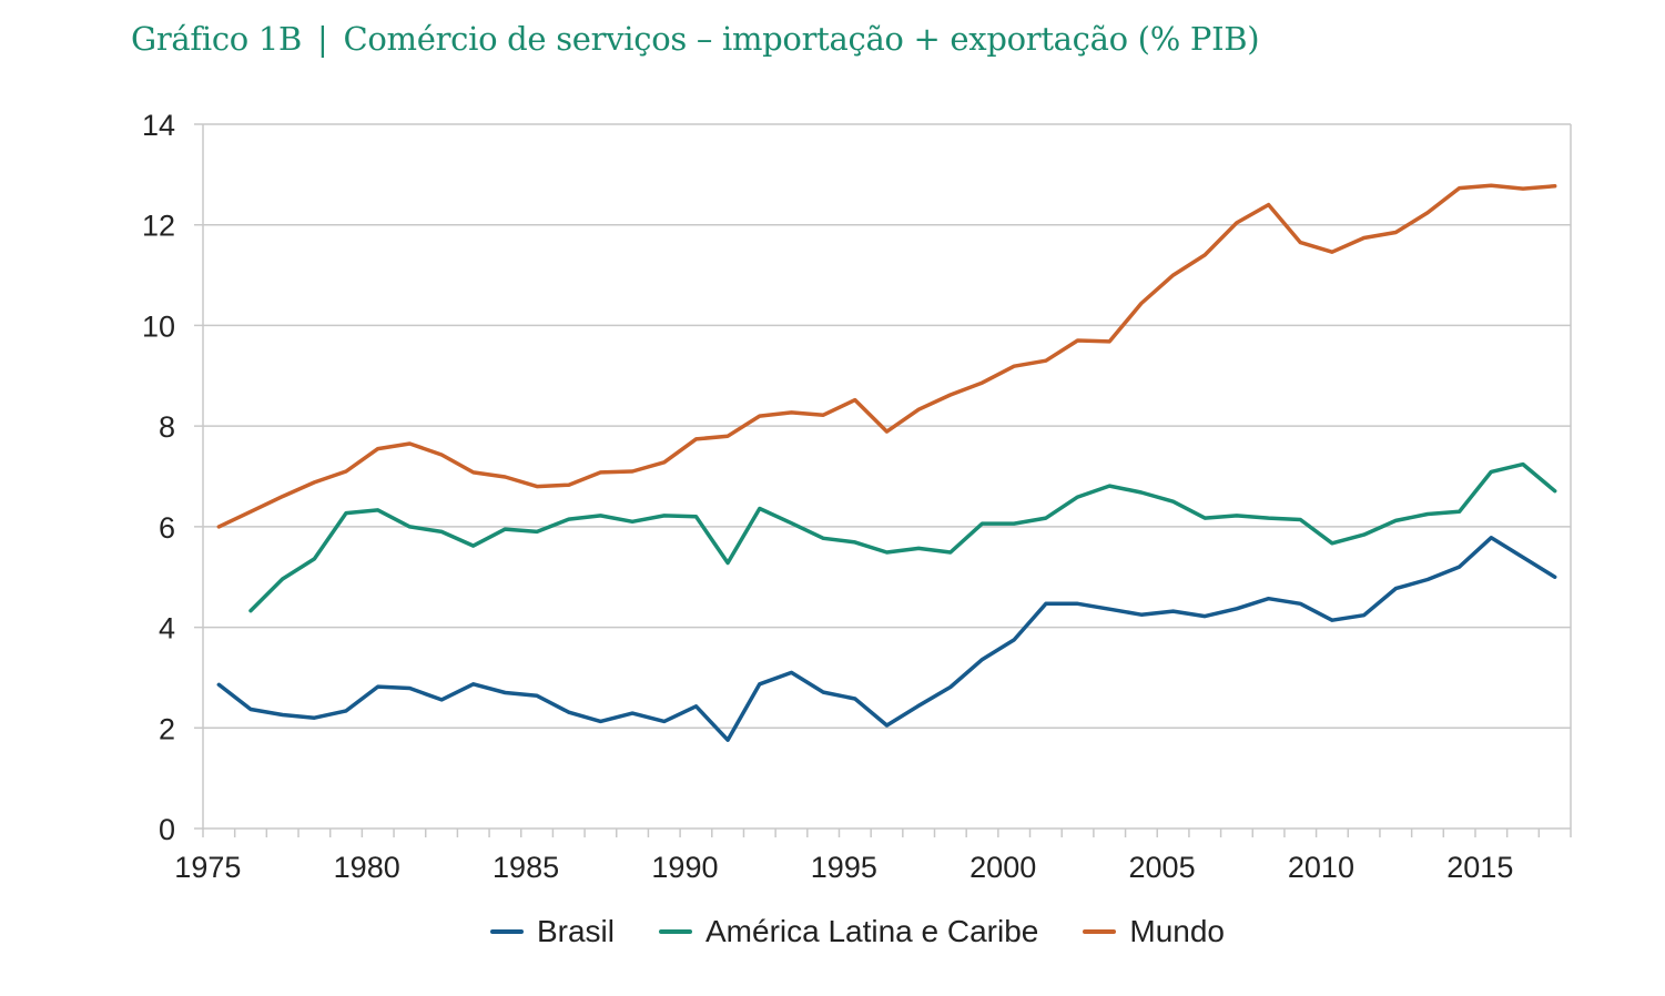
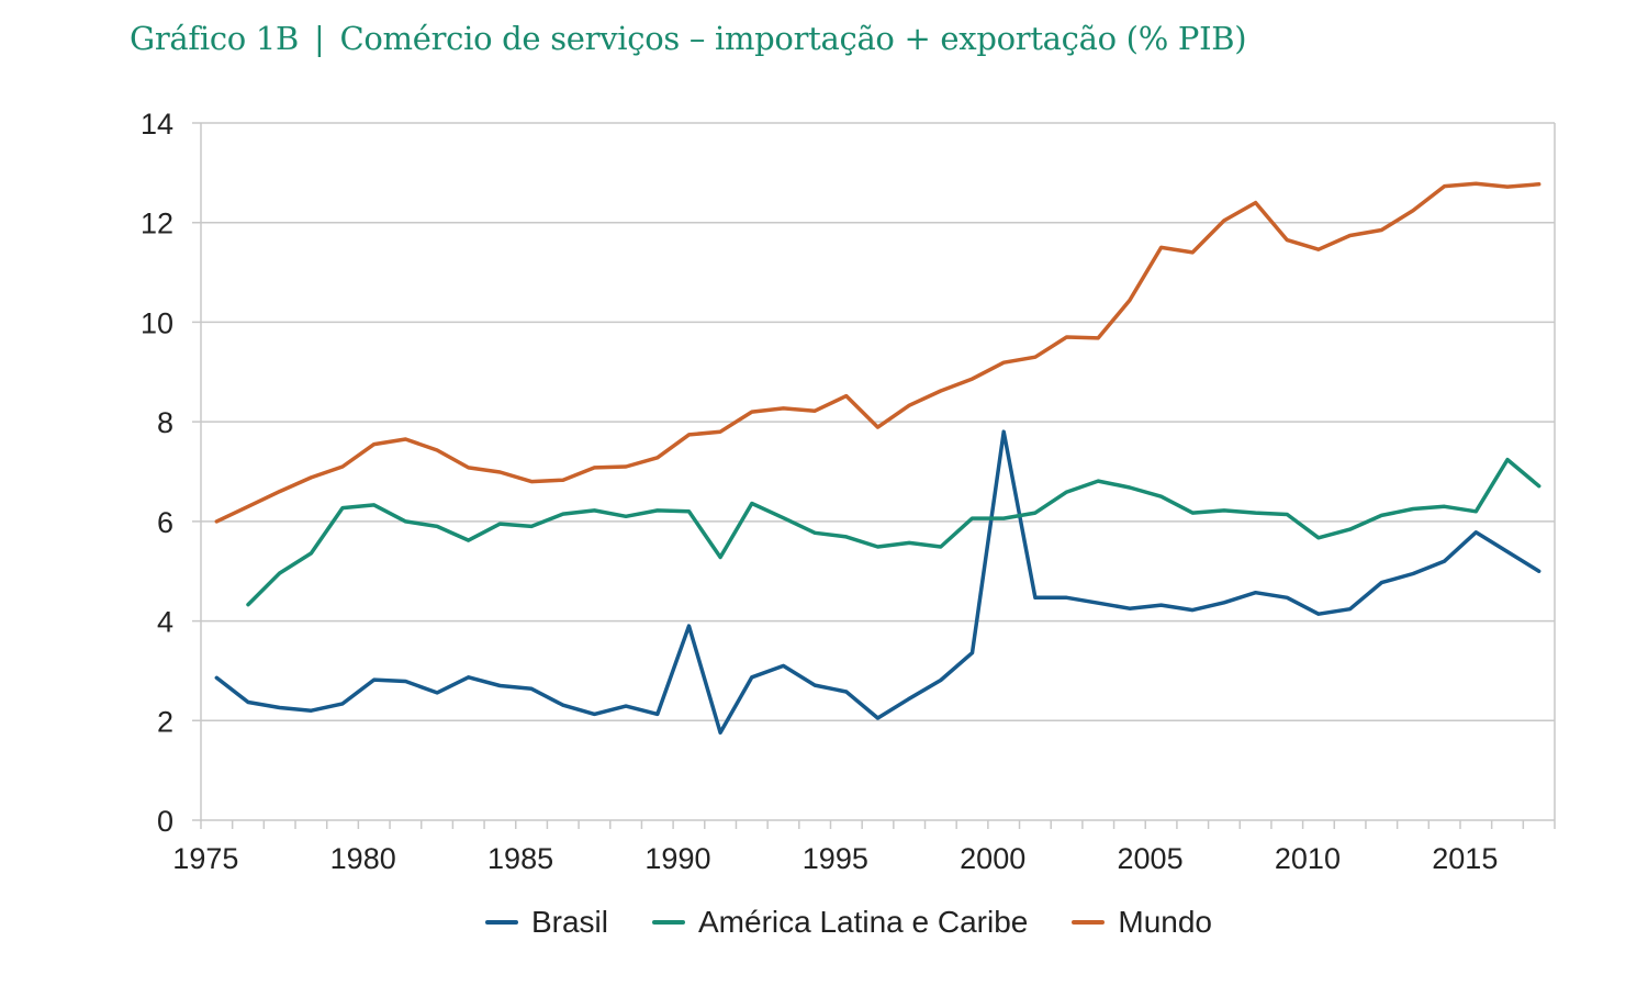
Brasil/1990: 2.4 -> 3.9
Brasil/2000: 3.8 -> 7.8
Mundo/2005: 11.0 -> 11.5
América Latina e Caribe/2015: 7.1 -> 6.2
